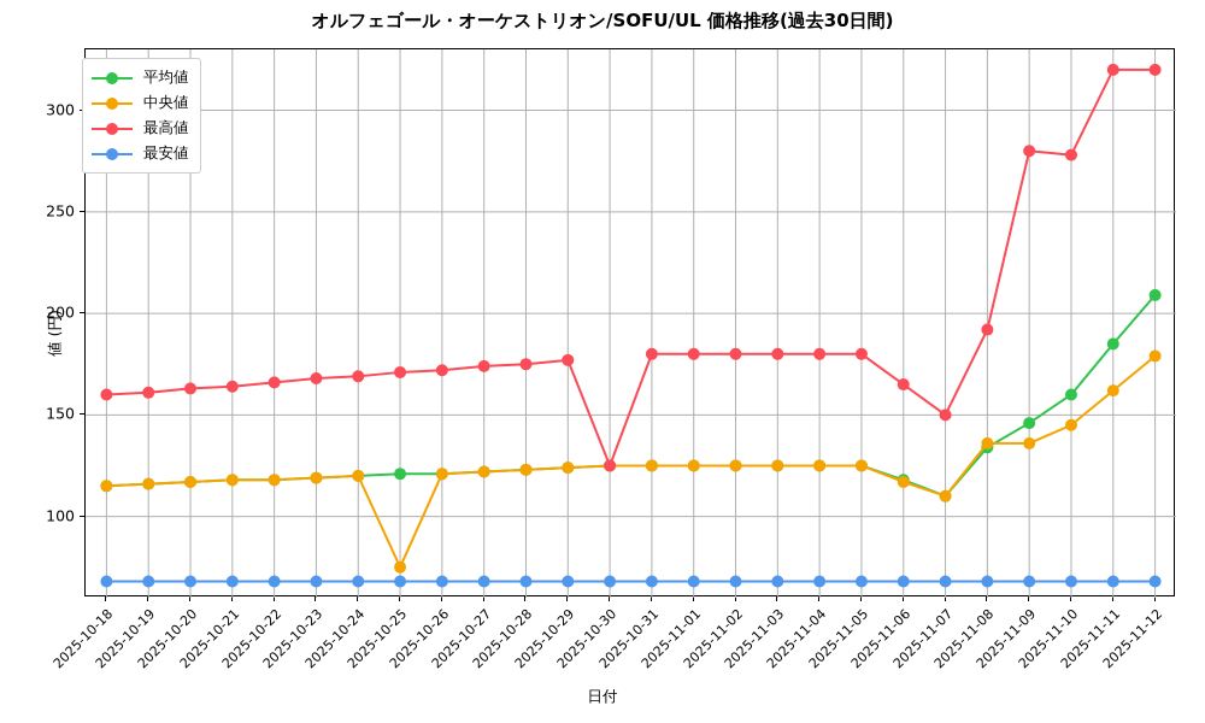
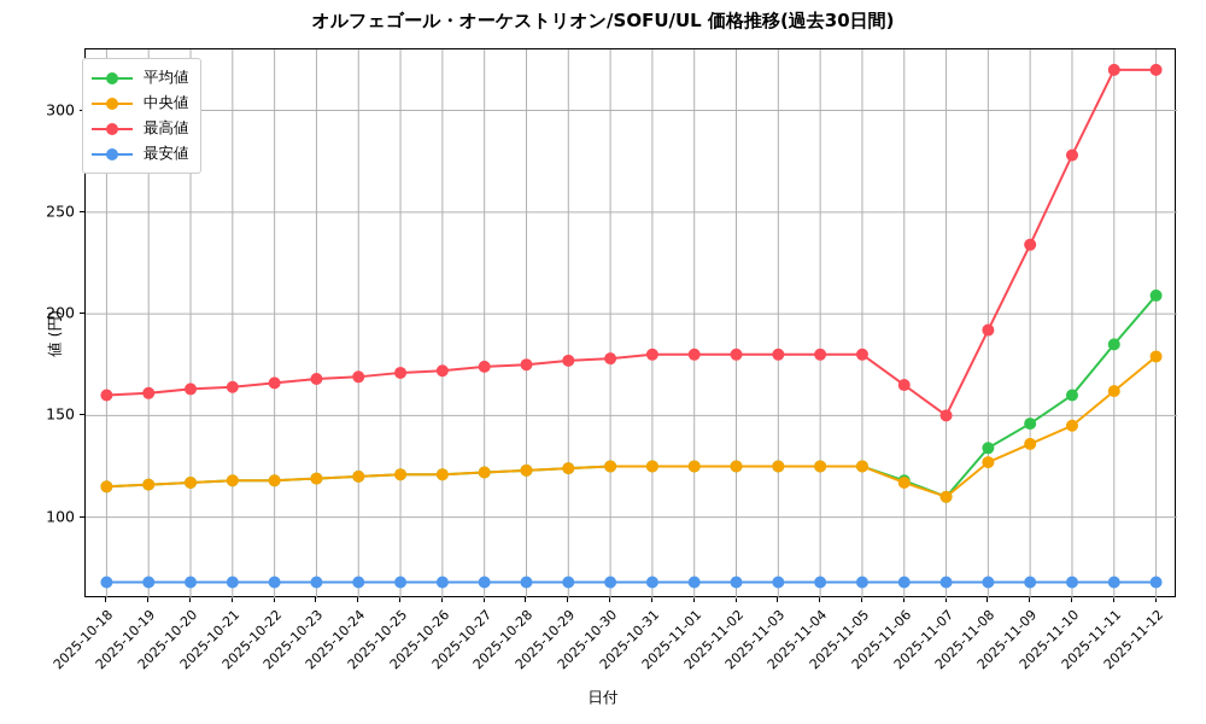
中央値/2025-10-25: 75 -> 121
最高値/2025-10-30: 125 -> 178
中央値/2025-11-08: 136 -> 127
最高値/2025-11-09: 280 -> 234
